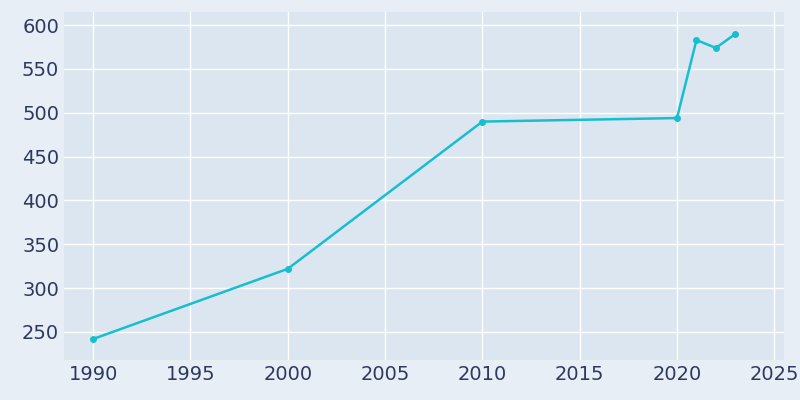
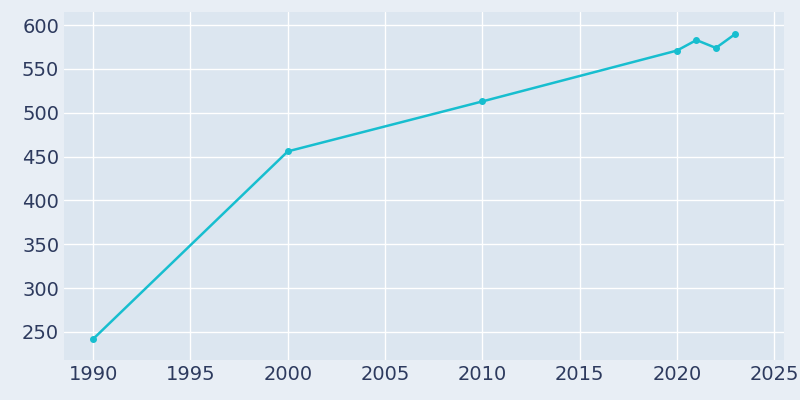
2000: 322 -> 456
2010: 490 -> 513
2020: 494 -> 571
